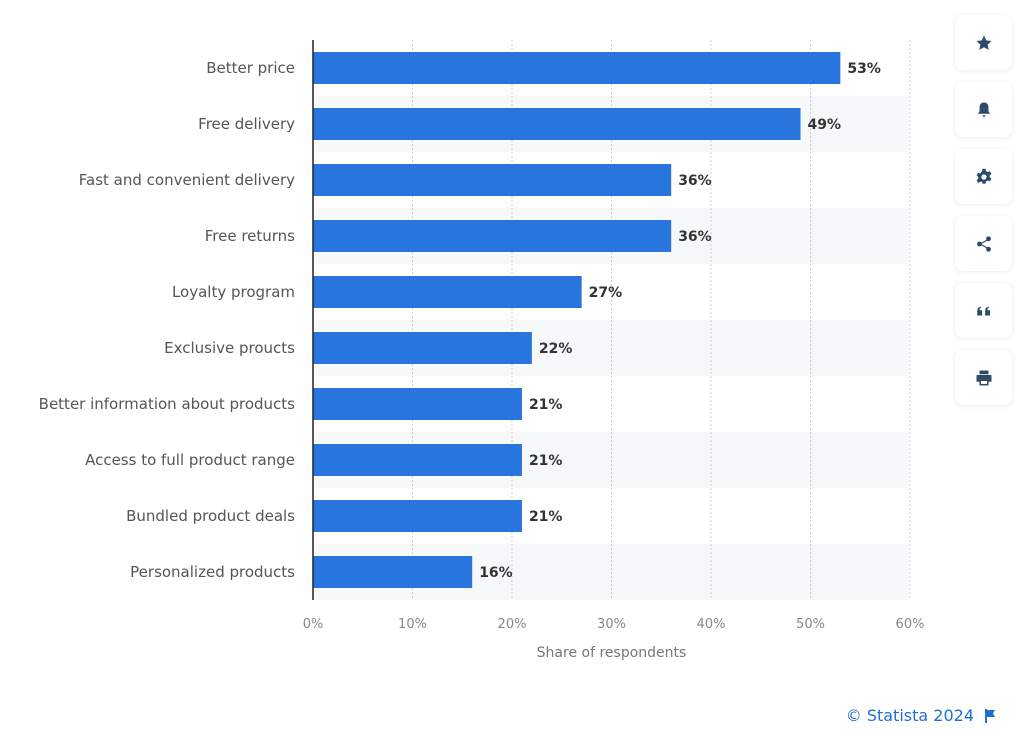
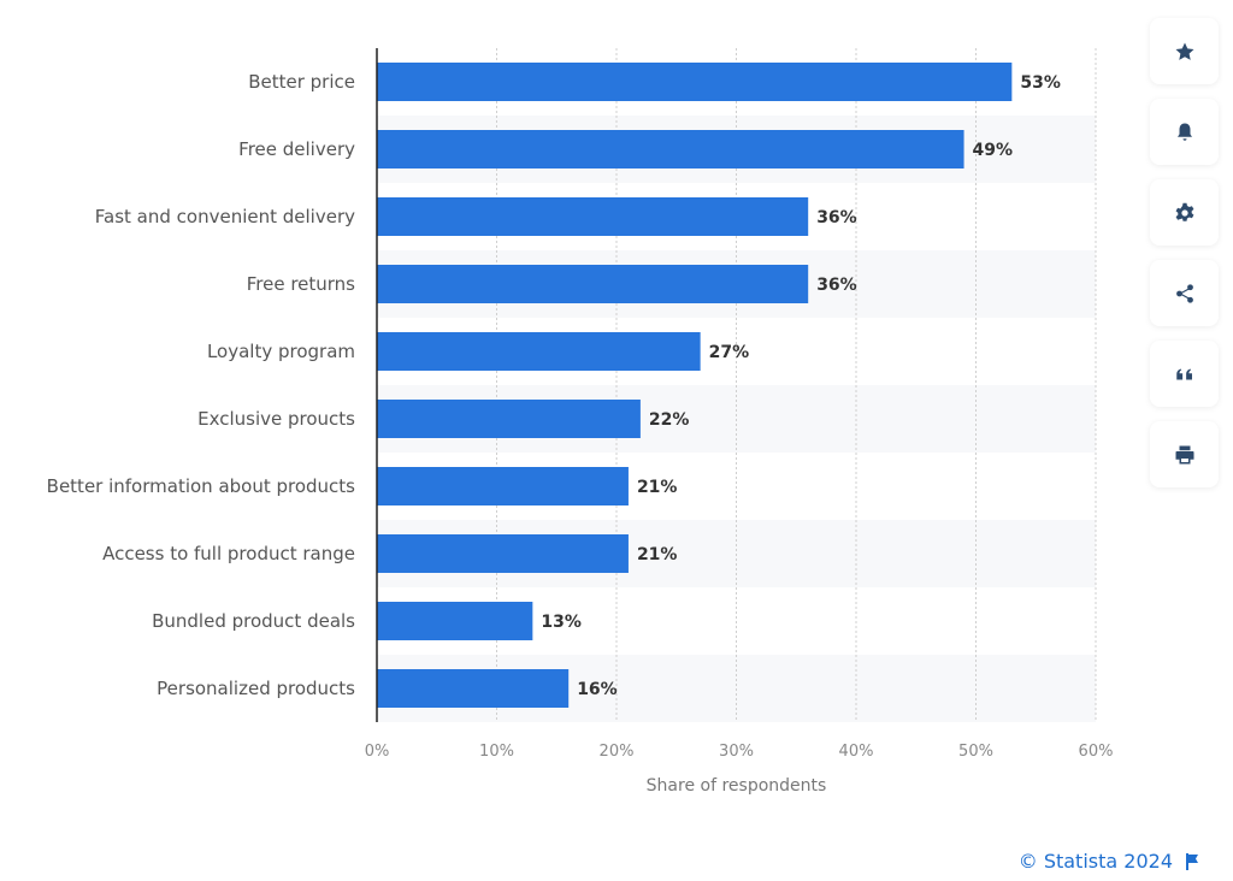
Bundled product deals: 21% -> 13%
